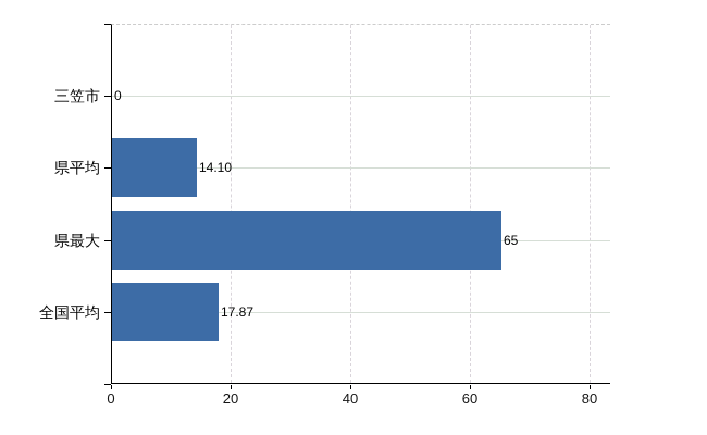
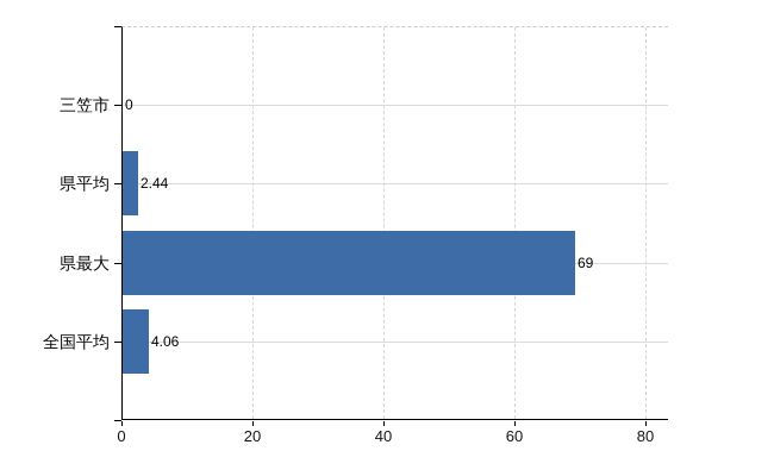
県平均: 14.10 -> 2.44
県最大: 65 -> 69
全国平均: 17.87 -> 4.06
